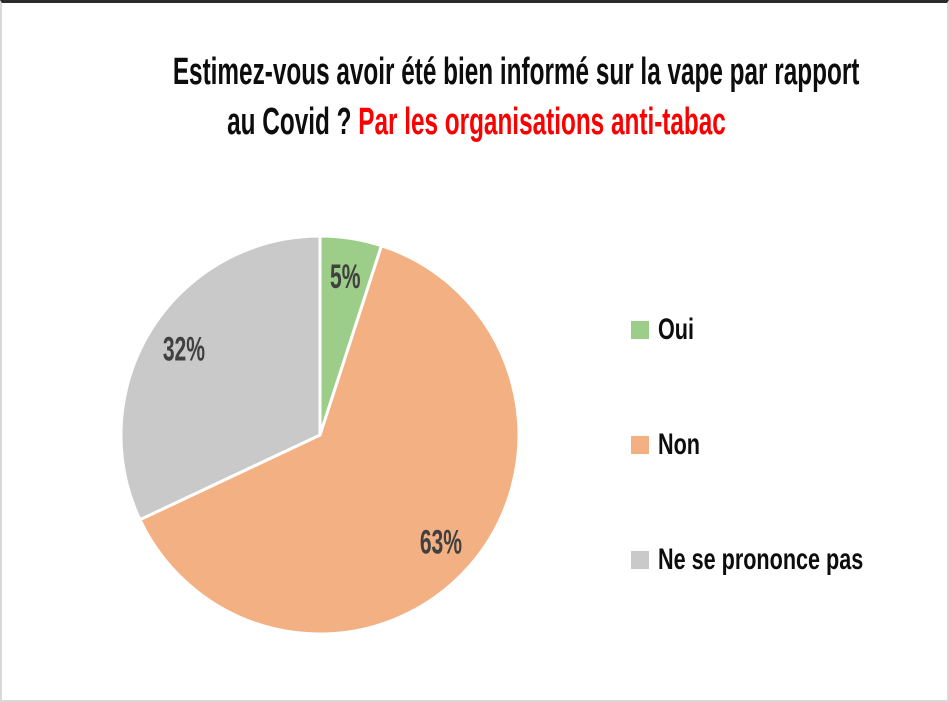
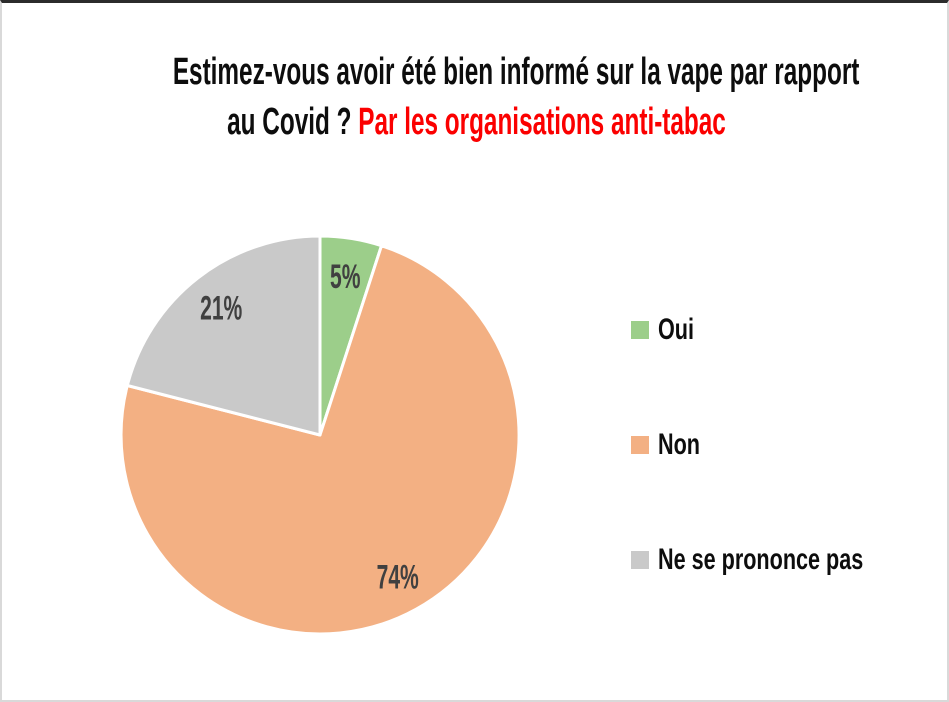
Non: 63% -> 74%
Ne se prononce pas: 32% -> 21%
